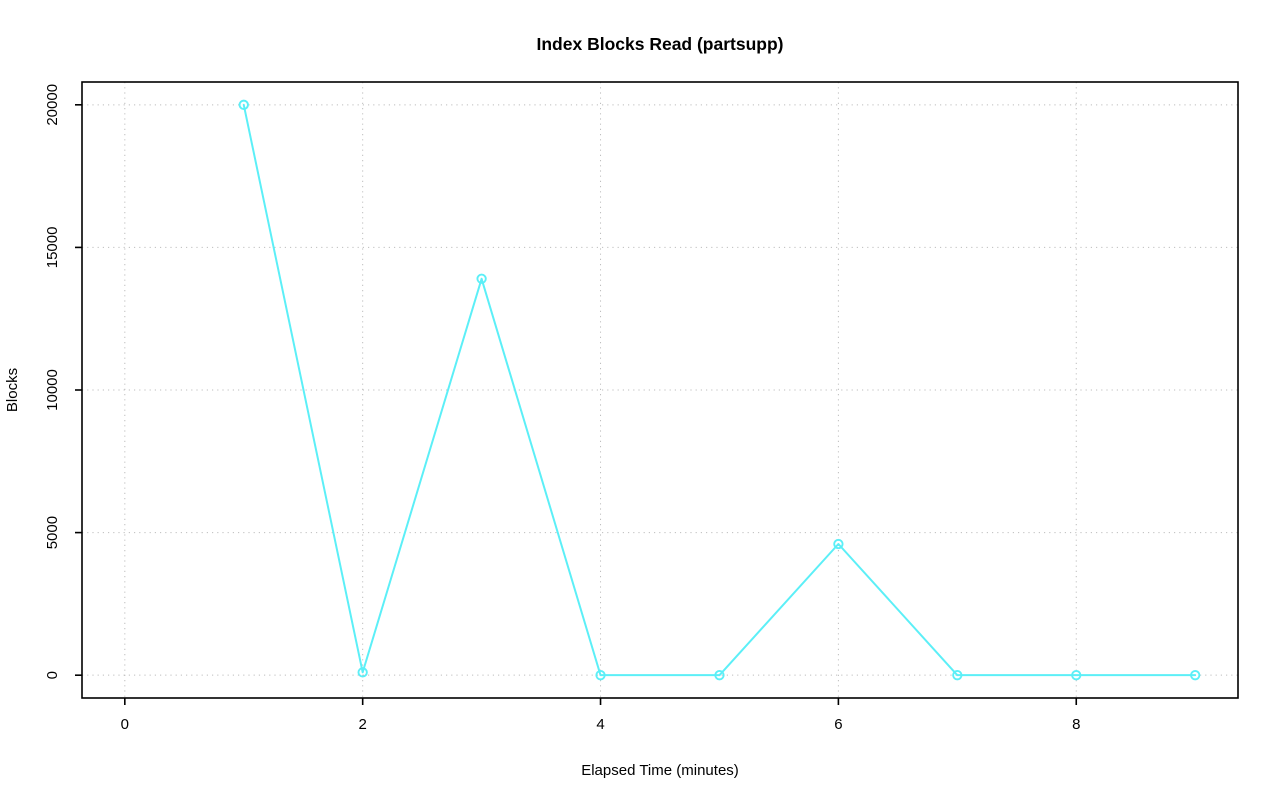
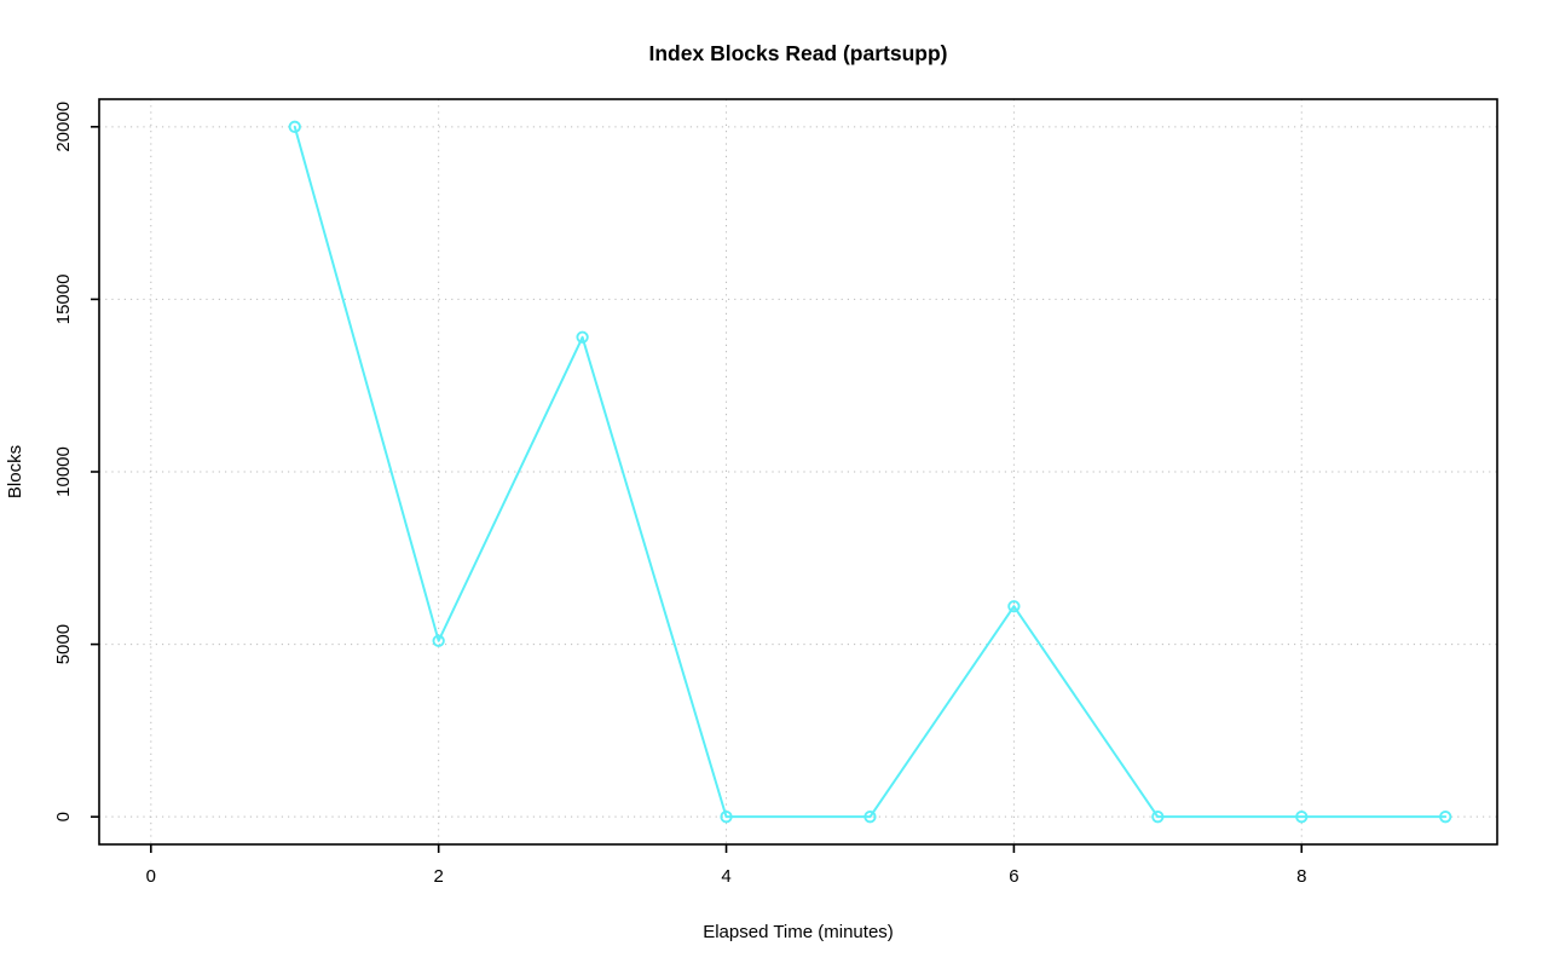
2: 100 -> 5100
6: 4600 -> 6100
